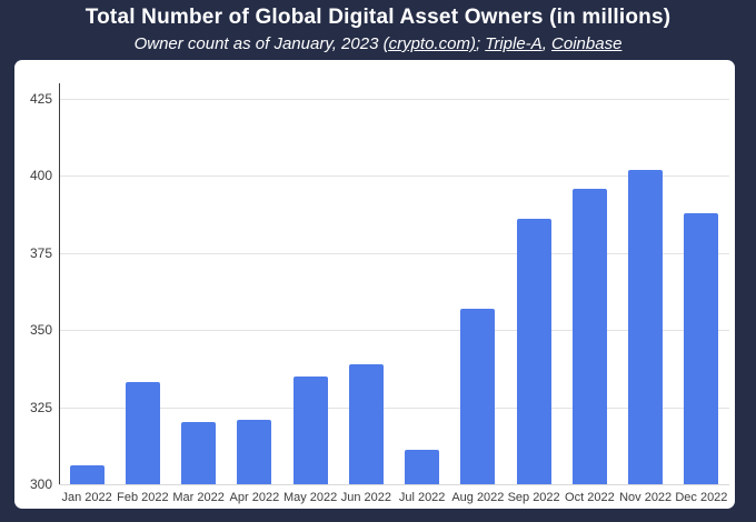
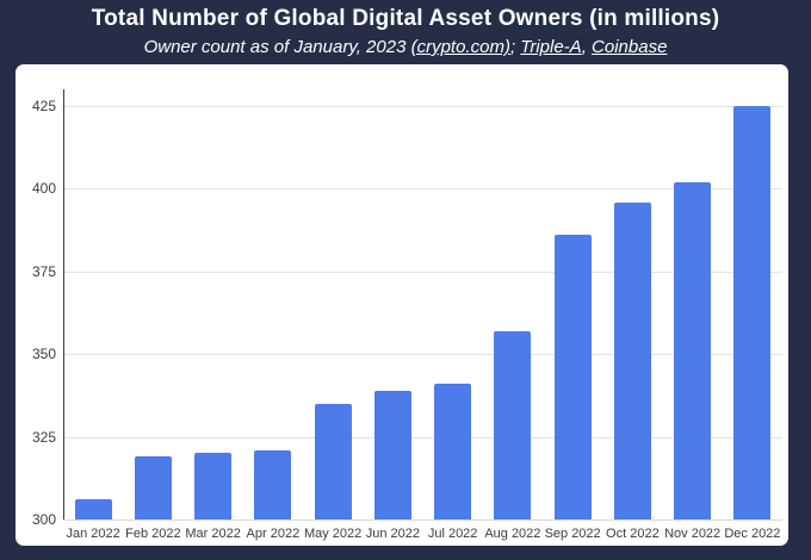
Feb 2022: 333 -> 319
Jul 2022: 311 -> 341
Dec 2022: 388 -> 425
